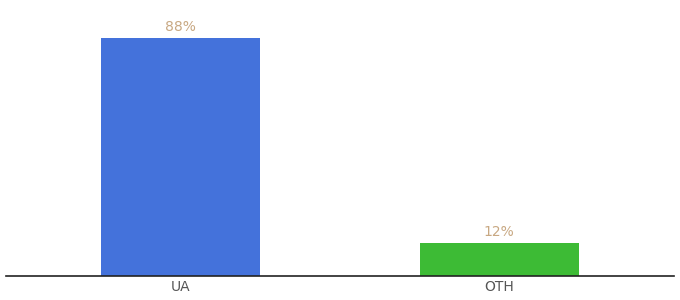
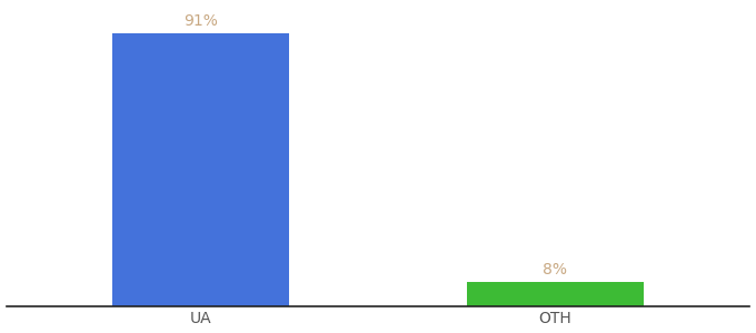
UA: 88% -> 91%
OTH: 12% -> 8%
